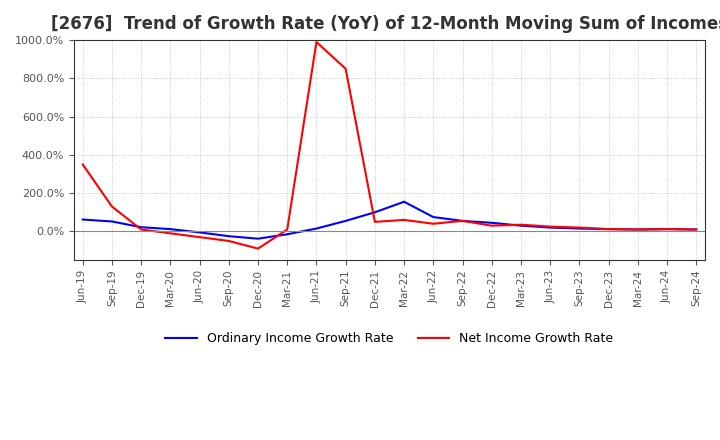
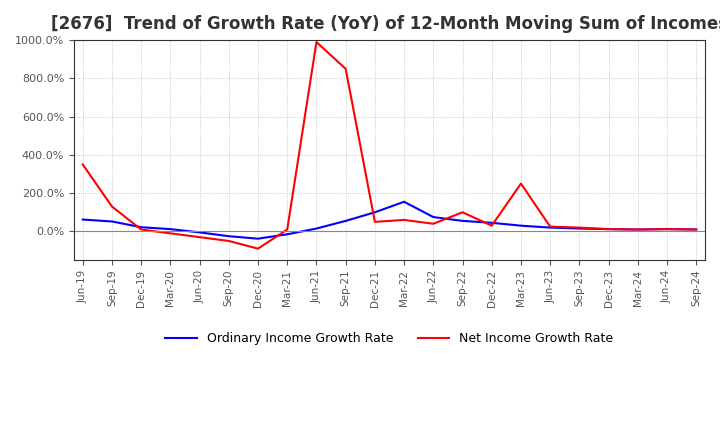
Net Income Growth Rate/Sep-22: 60% -> 100%
Net Income Growth Rate/Mar-23: 40% -> 250%
